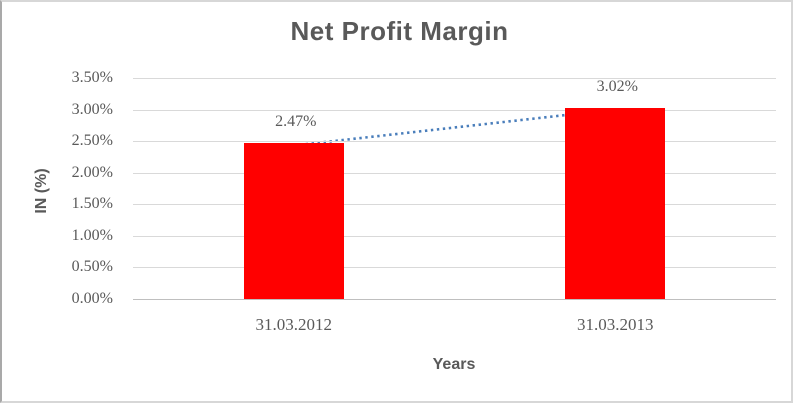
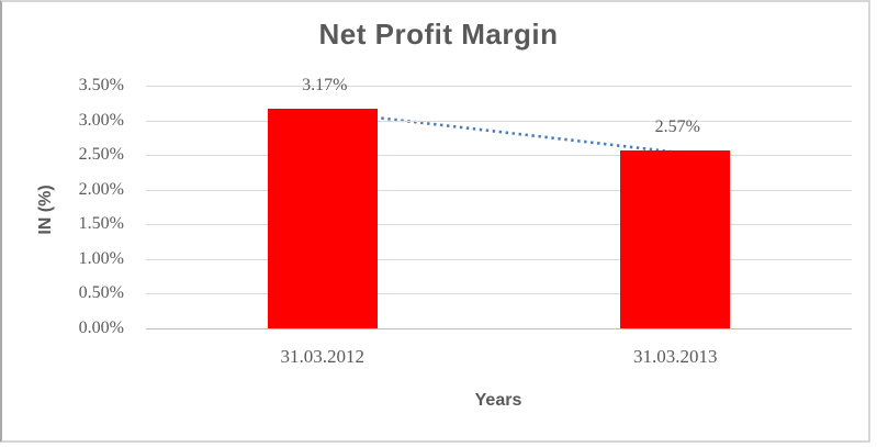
31.03.2012: 2.47% -> 3.17%
31.03.2013: 3.02% -> 2.57%
